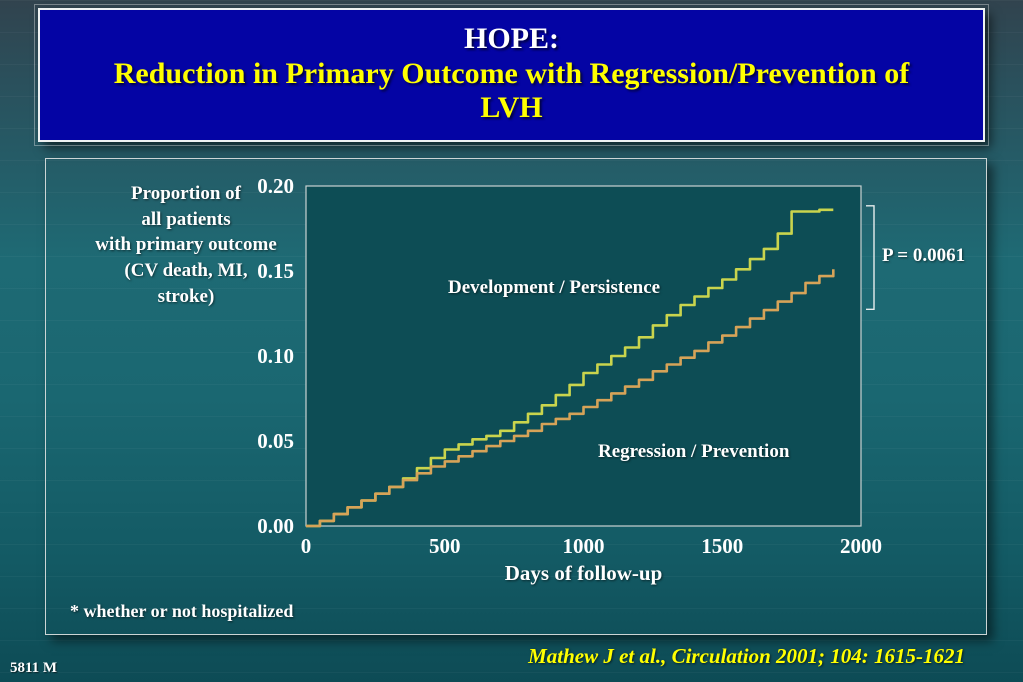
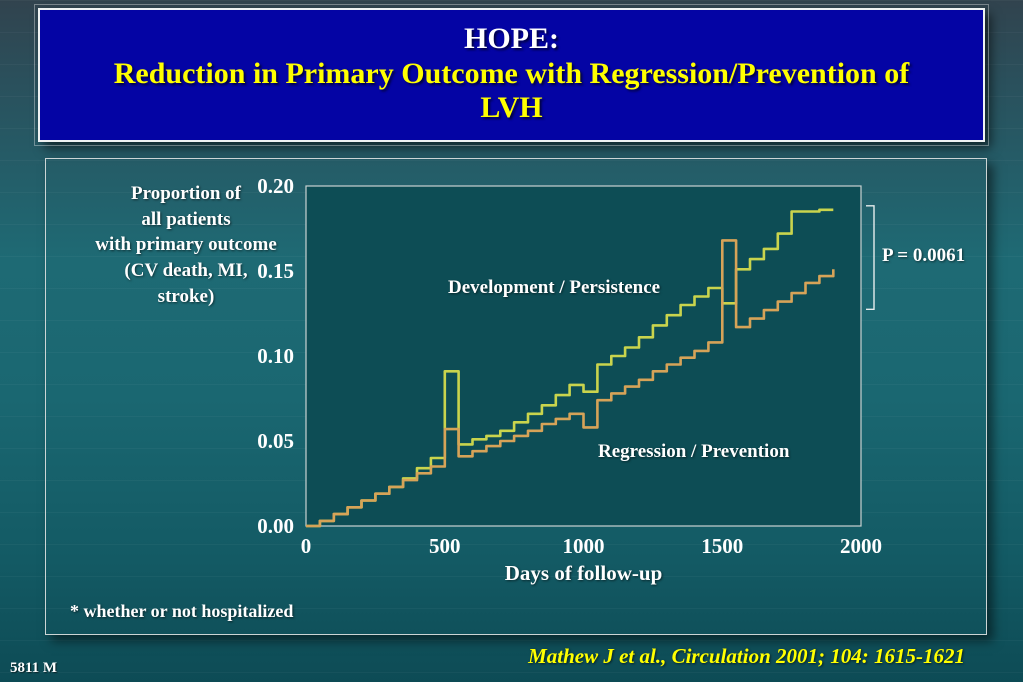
Development / Persistence/500: 0.045 -> 0.091
Regression / Prevention/500: 0.038 -> 0.057
Development / Persistence/1000: 0.090 -> 0.079
Regression / Prevention/1000: 0.070 -> 0.058
Development / Persistence/1500: 0.145 -> 0.131
Regression / Prevention/1500: 0.112 -> 0.168
